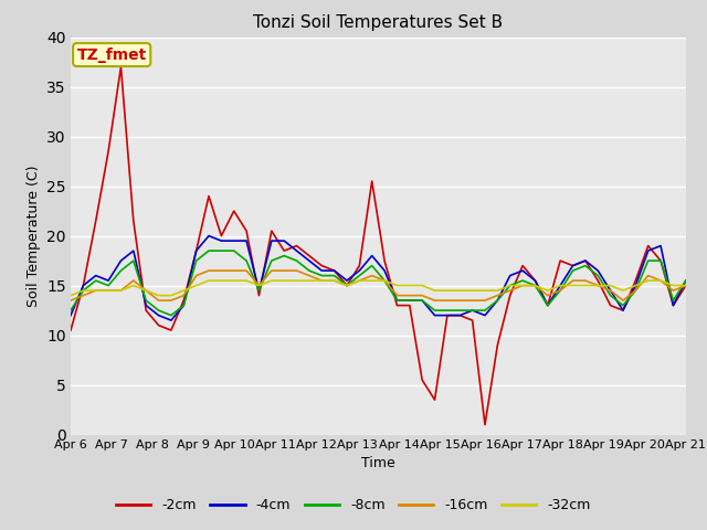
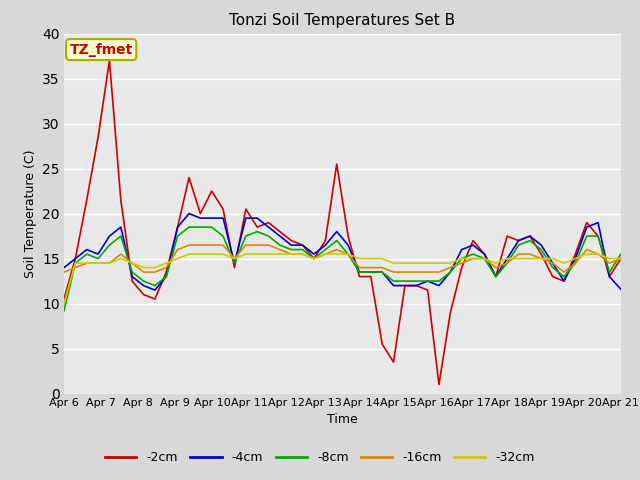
-4cm/Apr 6: 12.0 -> 14.0
-8cm/Apr 6: 12.5 -> 9.2
-32cm/Apr 6: 14.0 -> 10.0
-4cm/Apr 21: 15.5 -> 11.6
